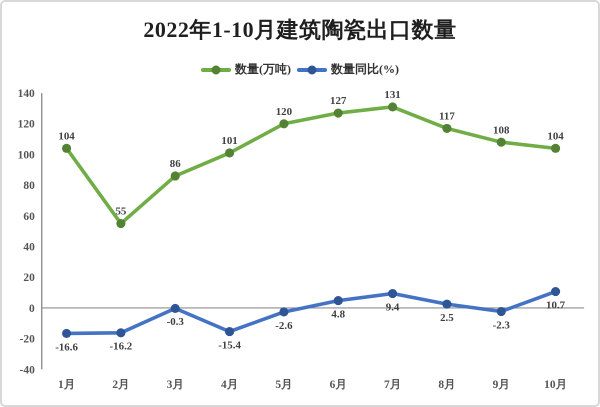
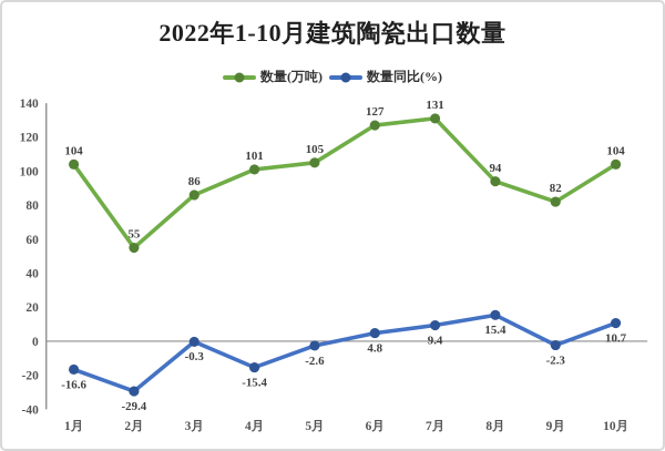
数量同比(%)/2月: -16.2 -> -29.4
数量(万吨)/5月: 120 -> 105
数量(万吨)/8月: 117 -> 94
数量同比(%)/8月: 2.5 -> 15.4
数量(万吨)/9月: 108 -> 82
